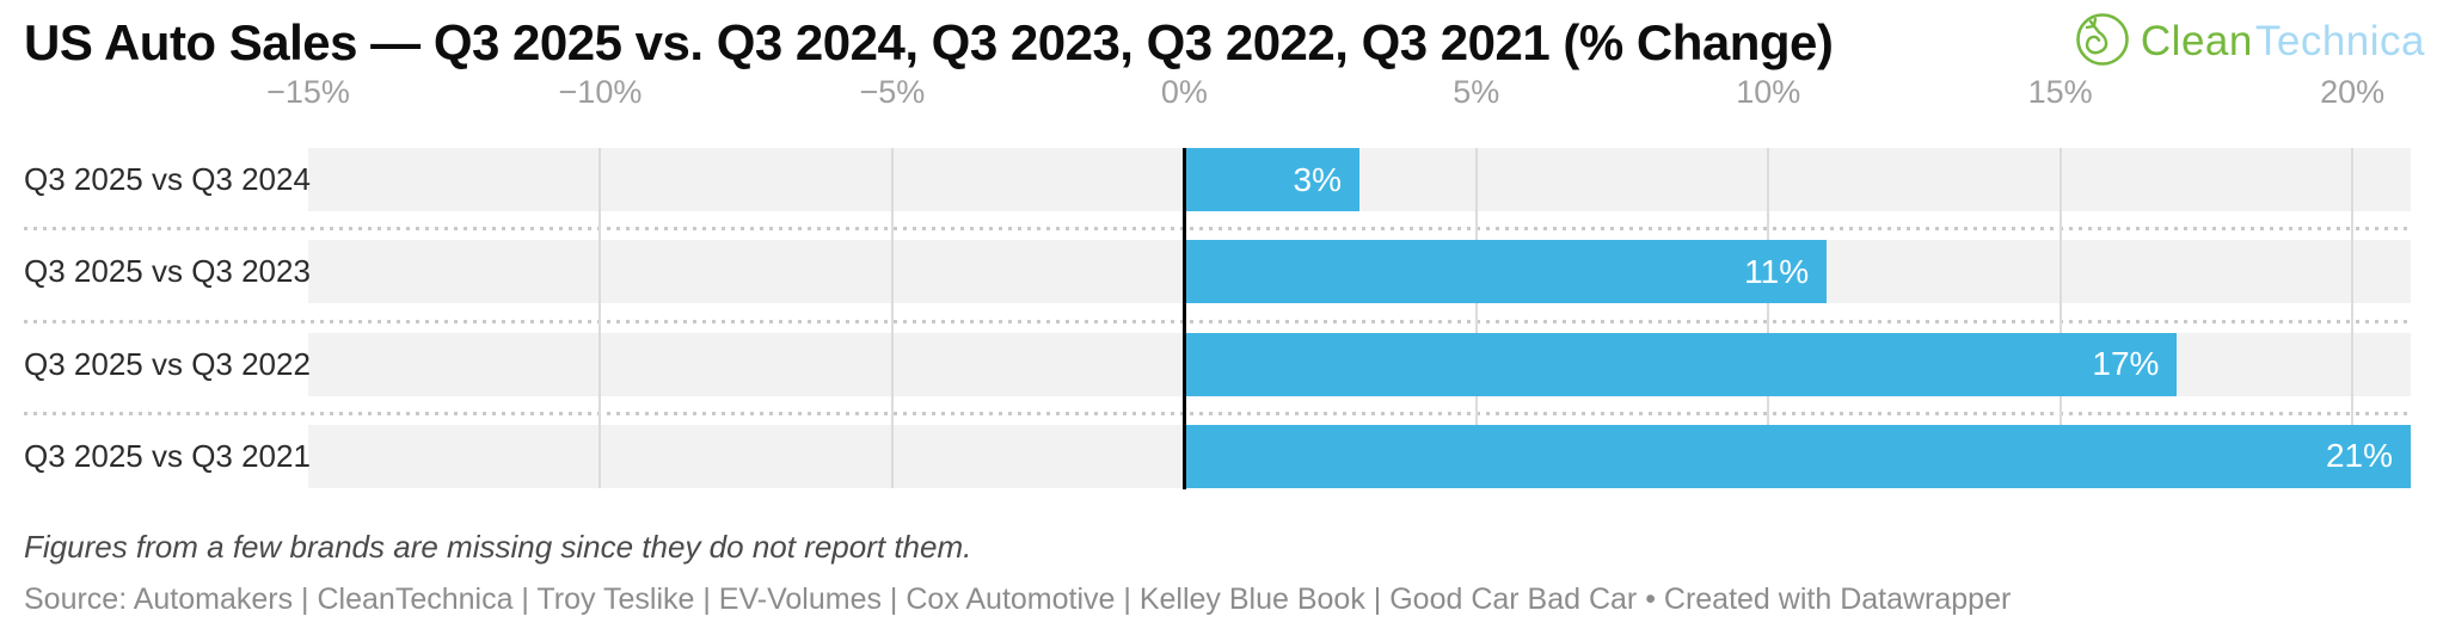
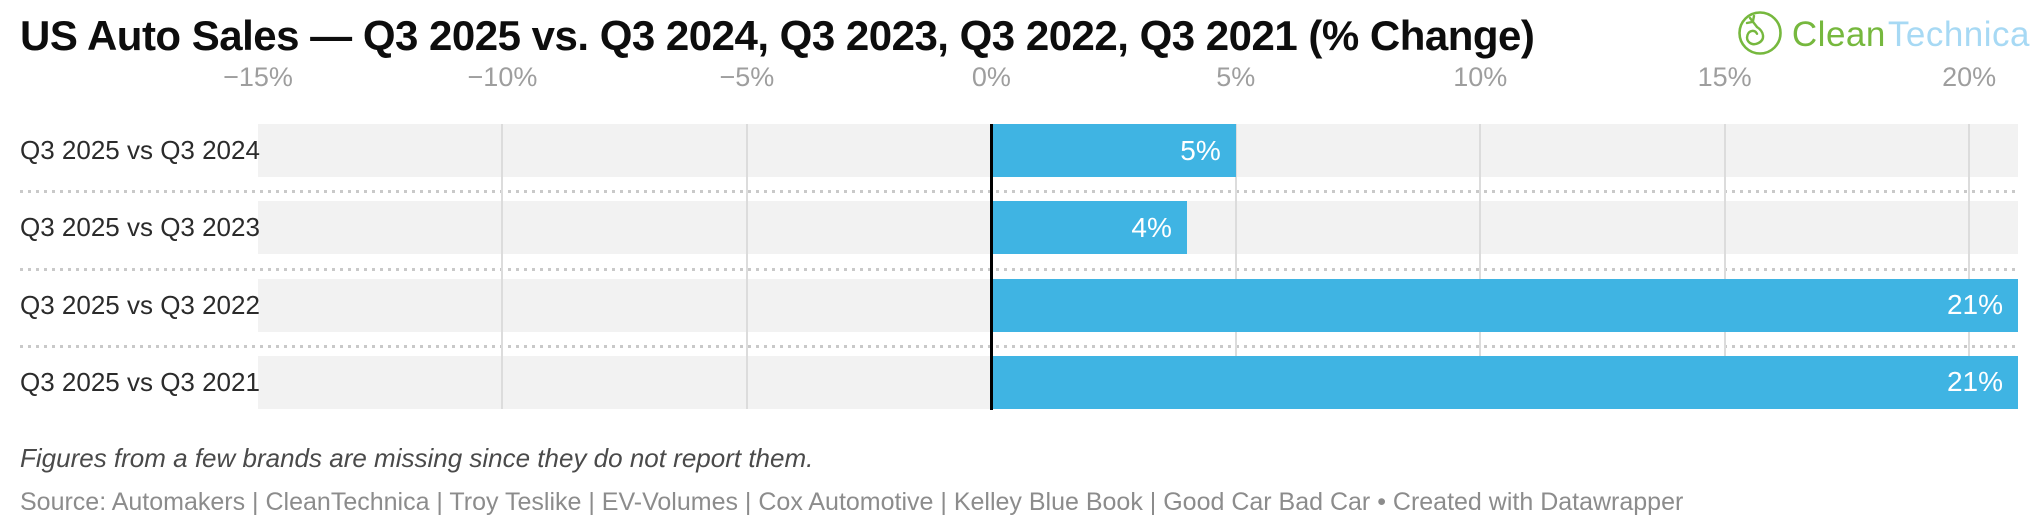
Q3 2025 vs Q3 2024: 3% -> 5%
Q3 2025 vs Q3 2023: 11% -> 4%
Q3 2025 vs Q3 2022: 17% -> 21%
